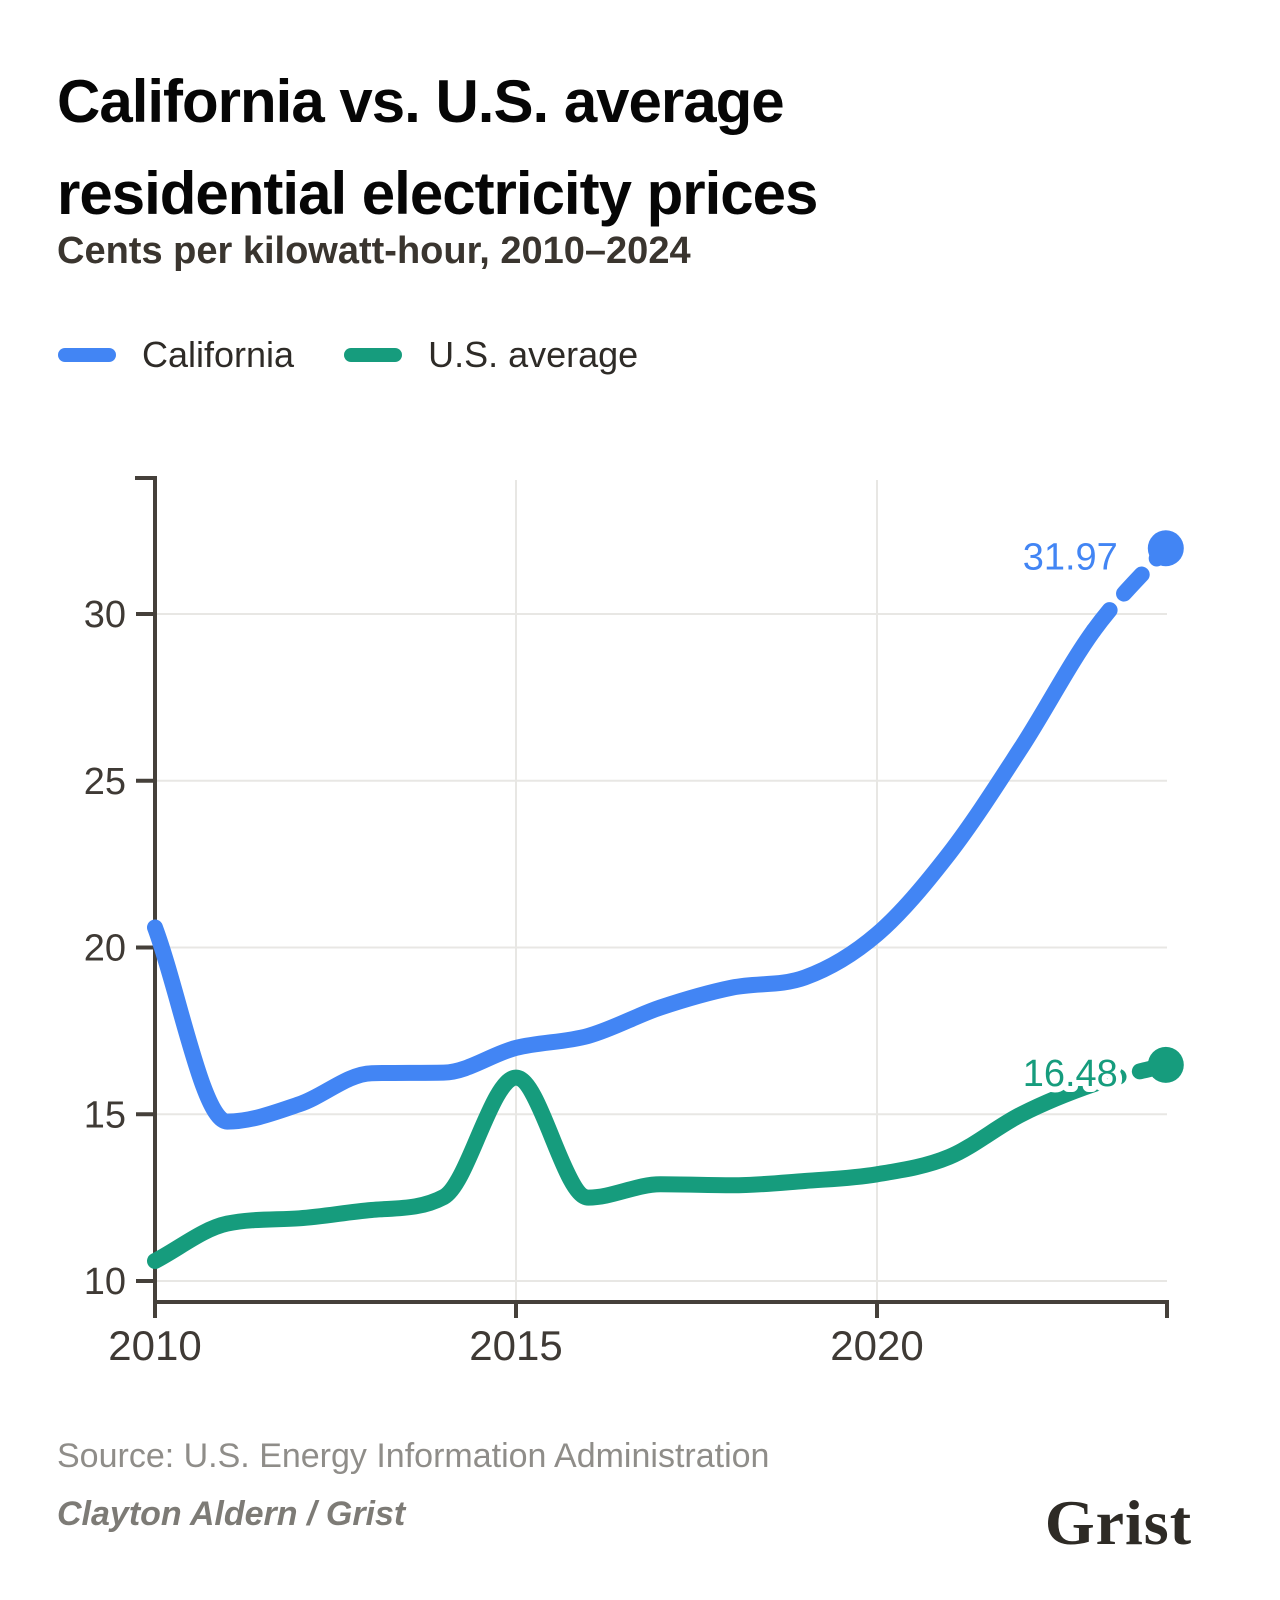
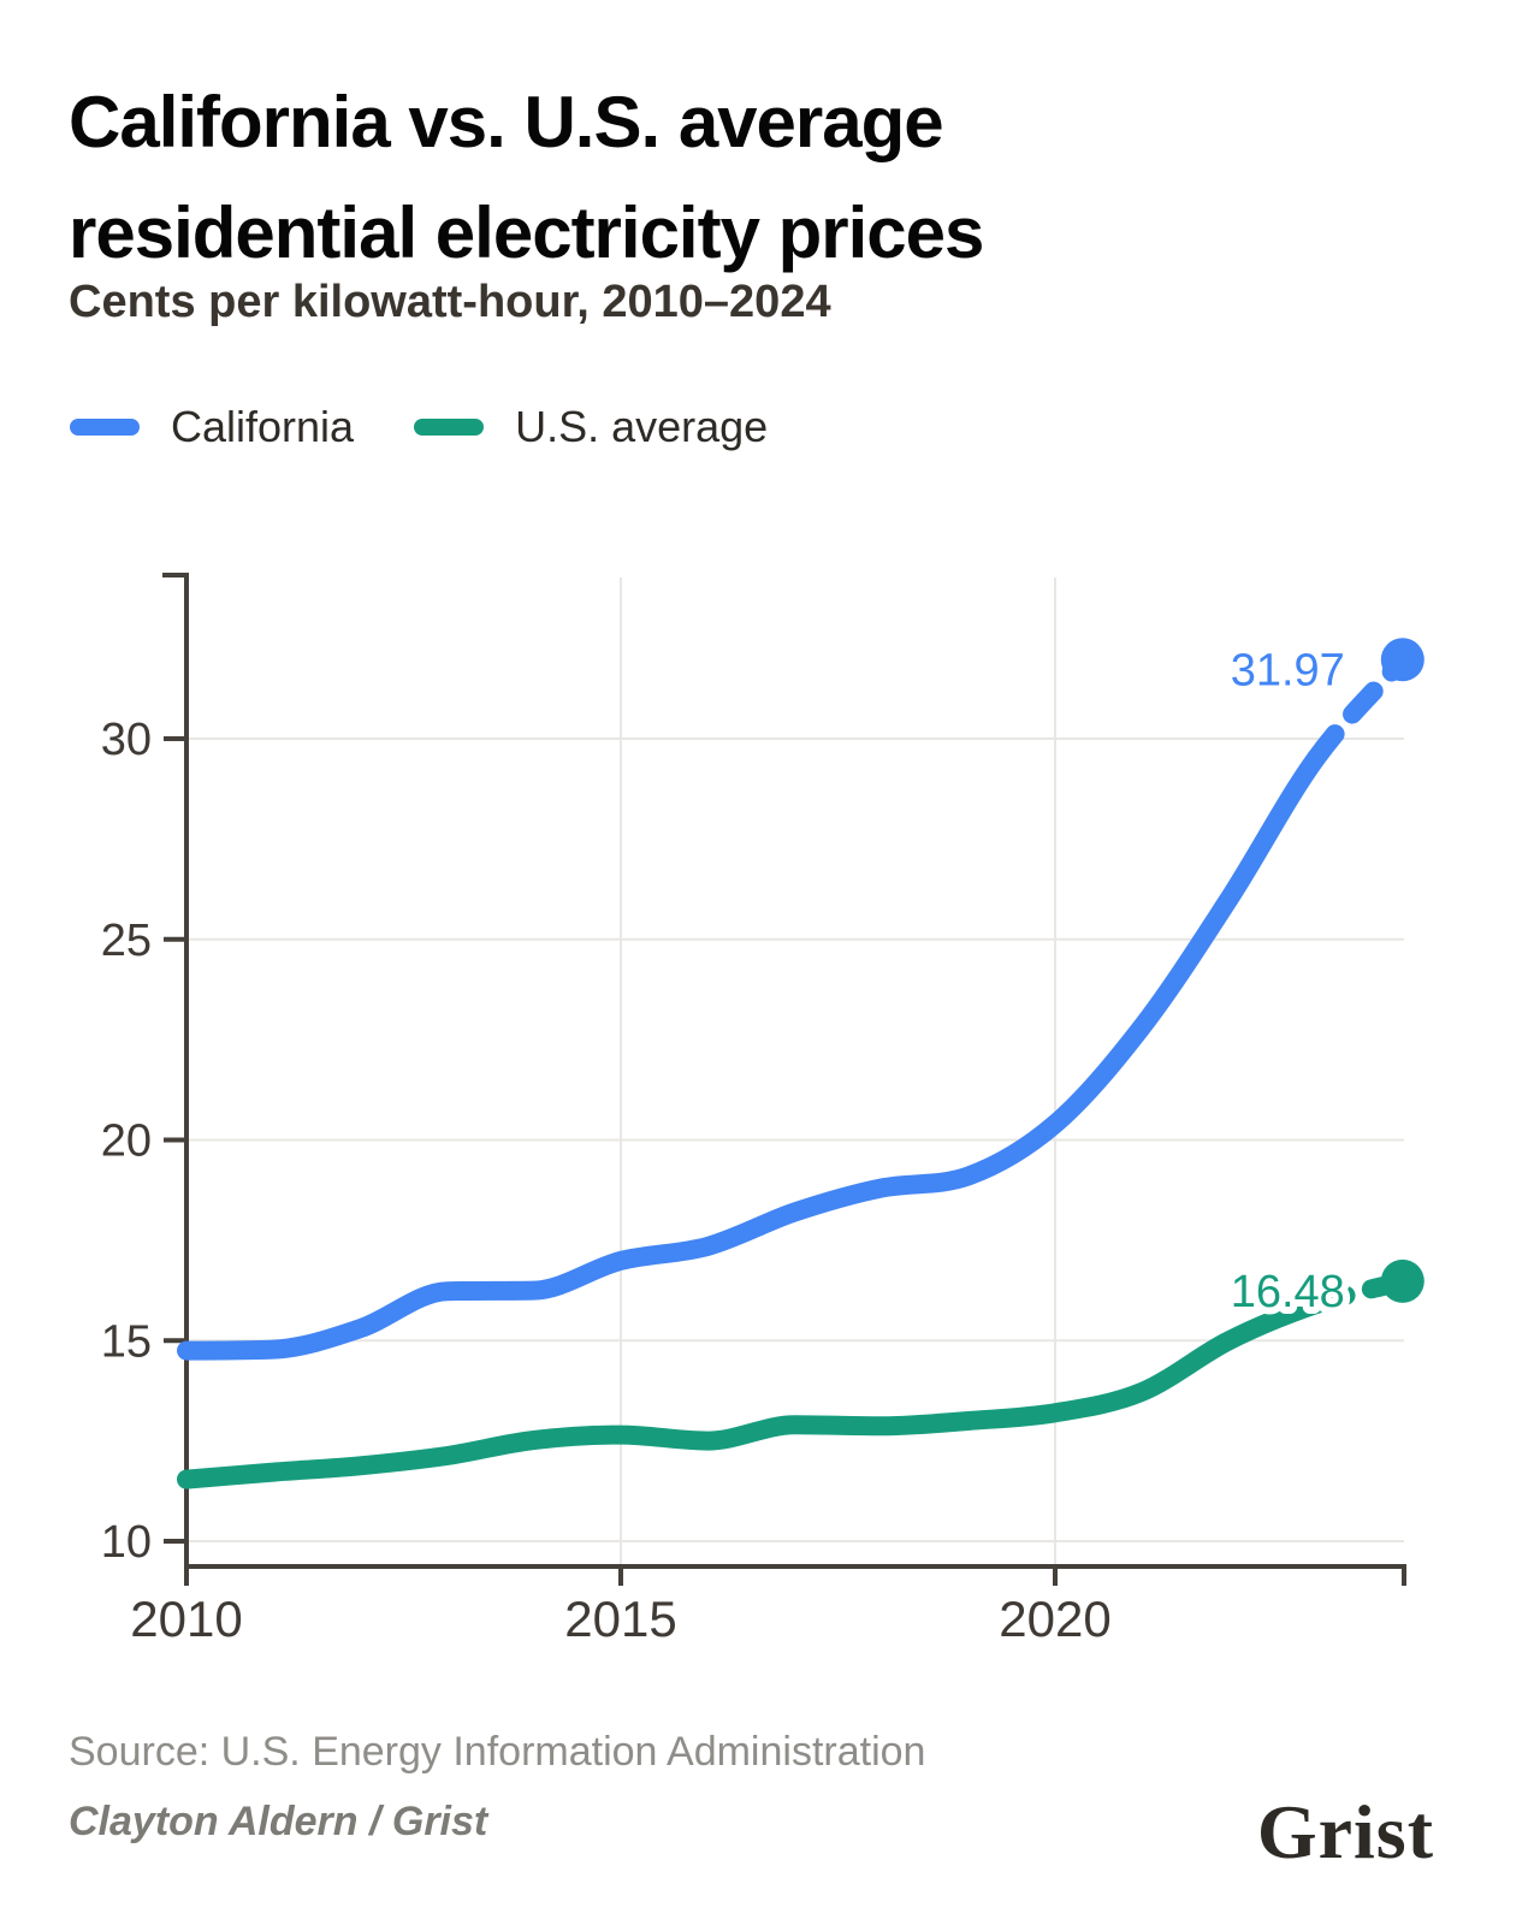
California/2010: 20.6 -> 14.8
U.S. average/2010: 10.6 -> 11.5
U.S. average/2015: 16.1 -> 12.7
